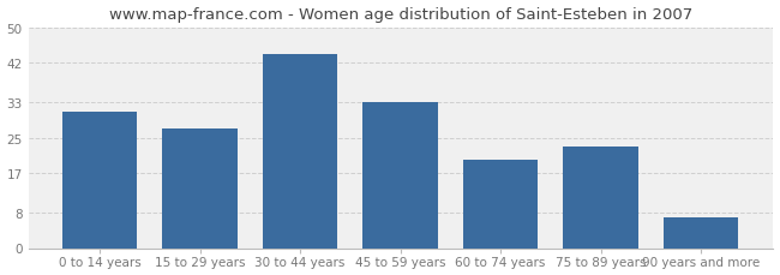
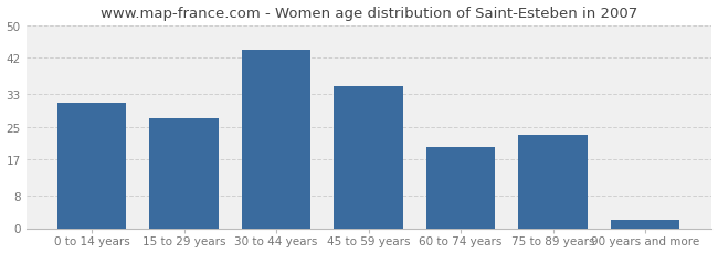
45 to 59 years: 33 -> 35
90 years and more: 7 -> 2
